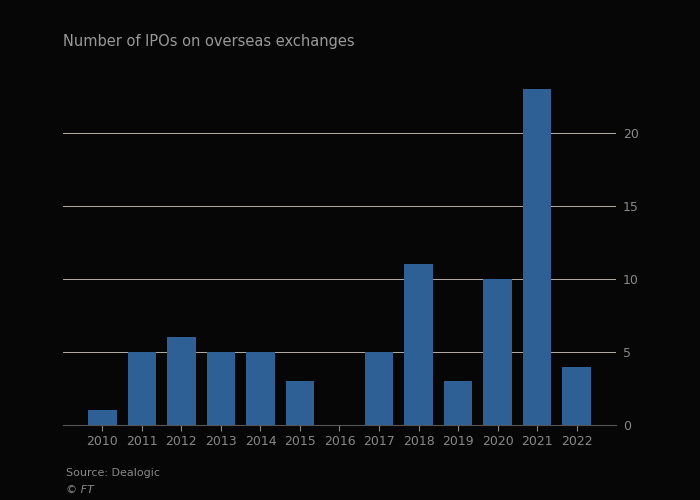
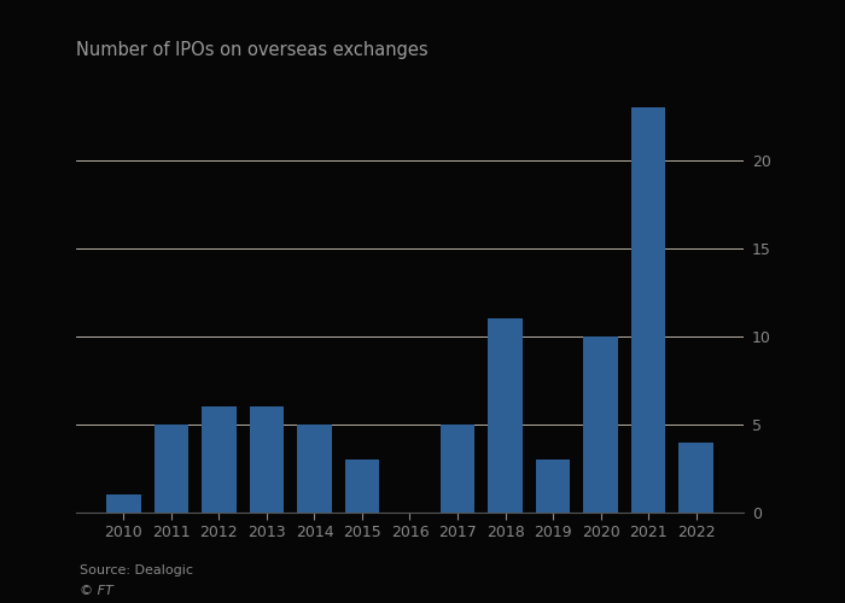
2013: 5 -> 6
